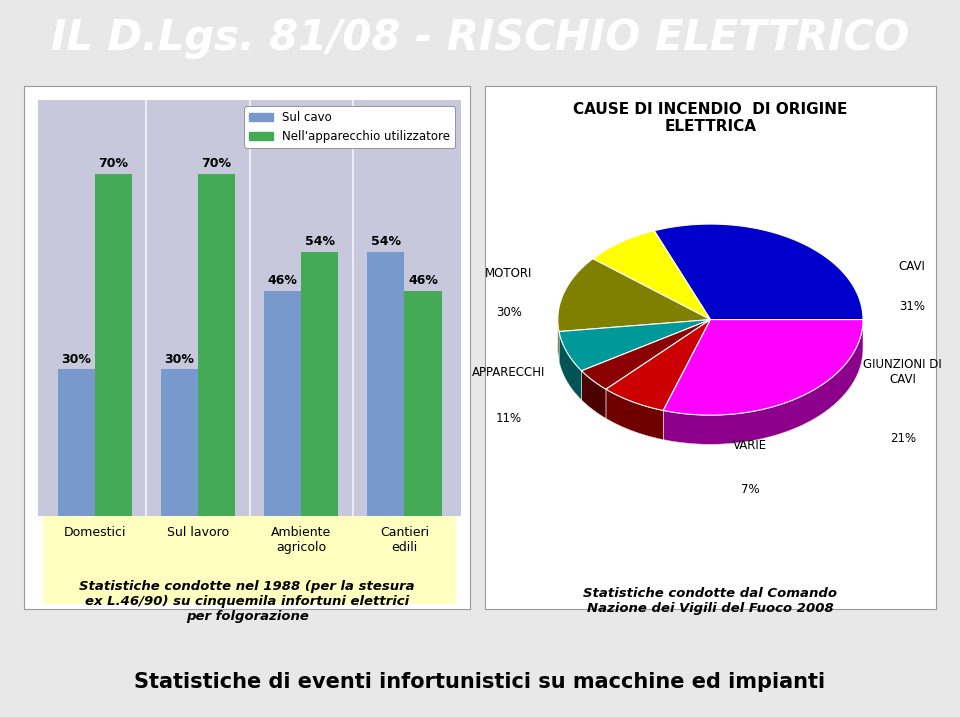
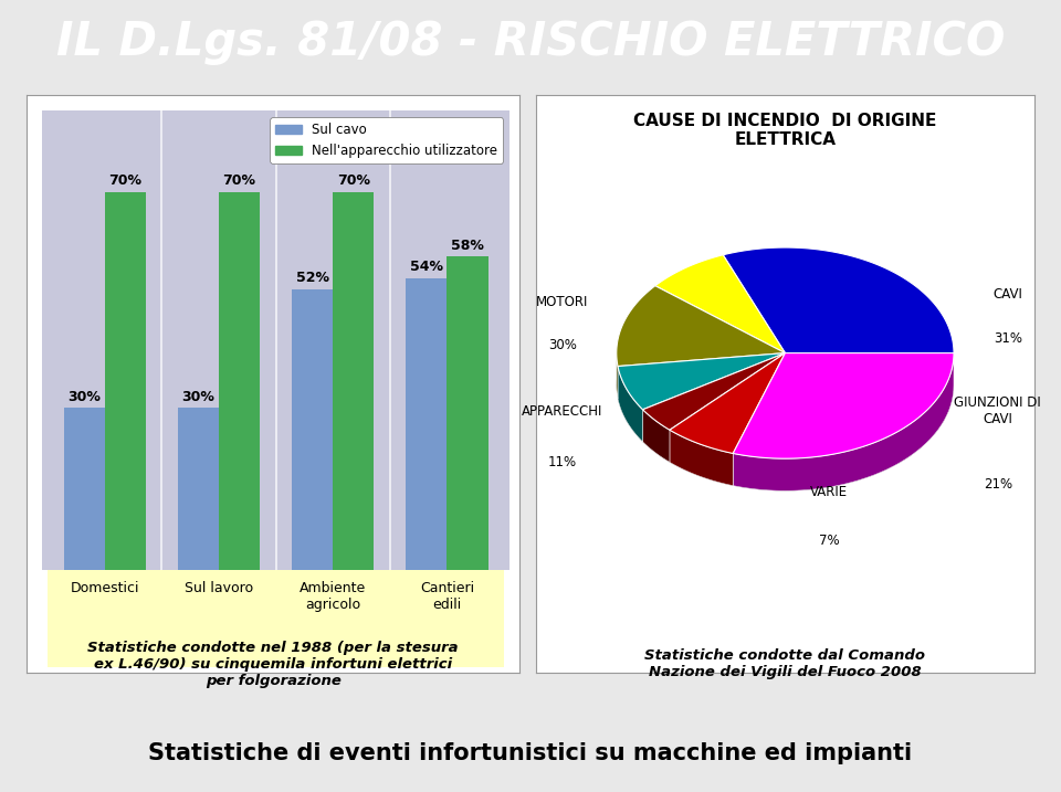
Sul cavo/Ambiente agricolo: 46% -> 52%
Nell'apparecchio utilizzatore/Ambiente agricolo: 54% -> 70%
Nell'apparecchio utilizzatore/Cantieri edili: 46% -> 58%
